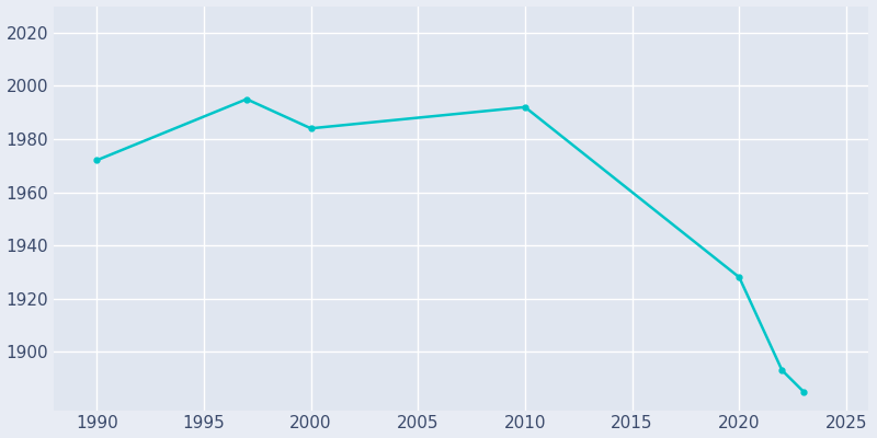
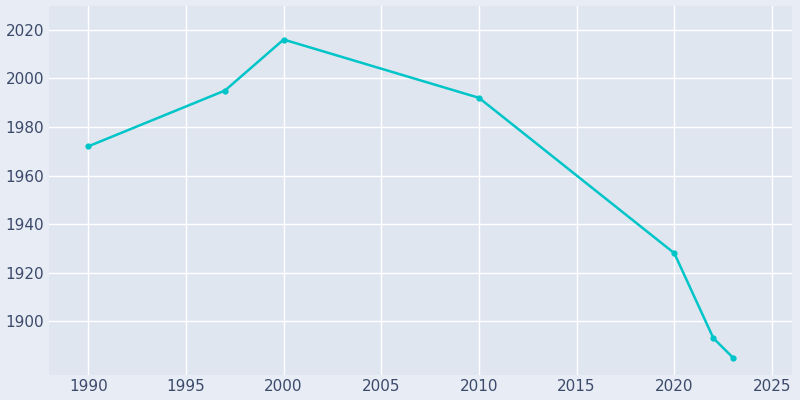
2000: 1984 -> 2016
